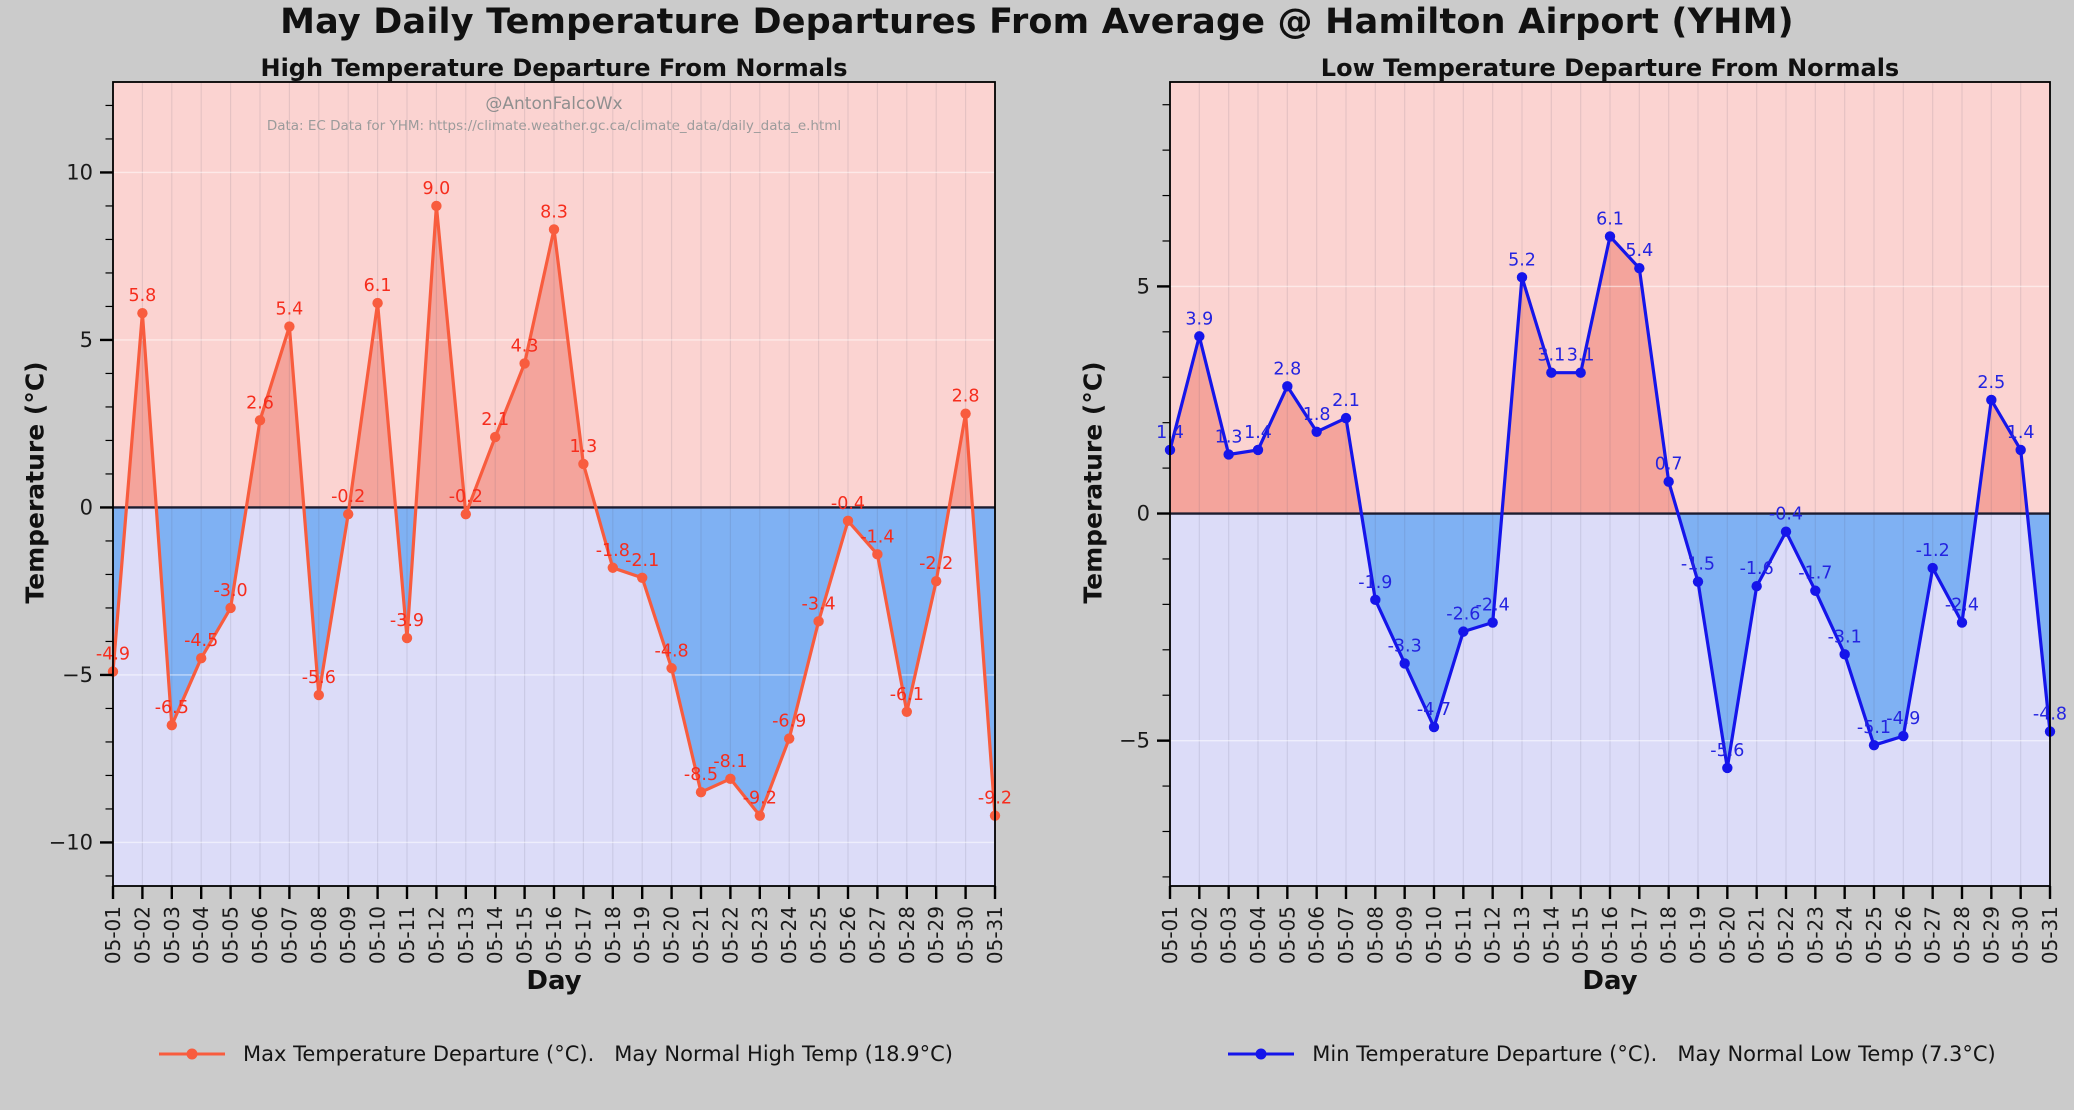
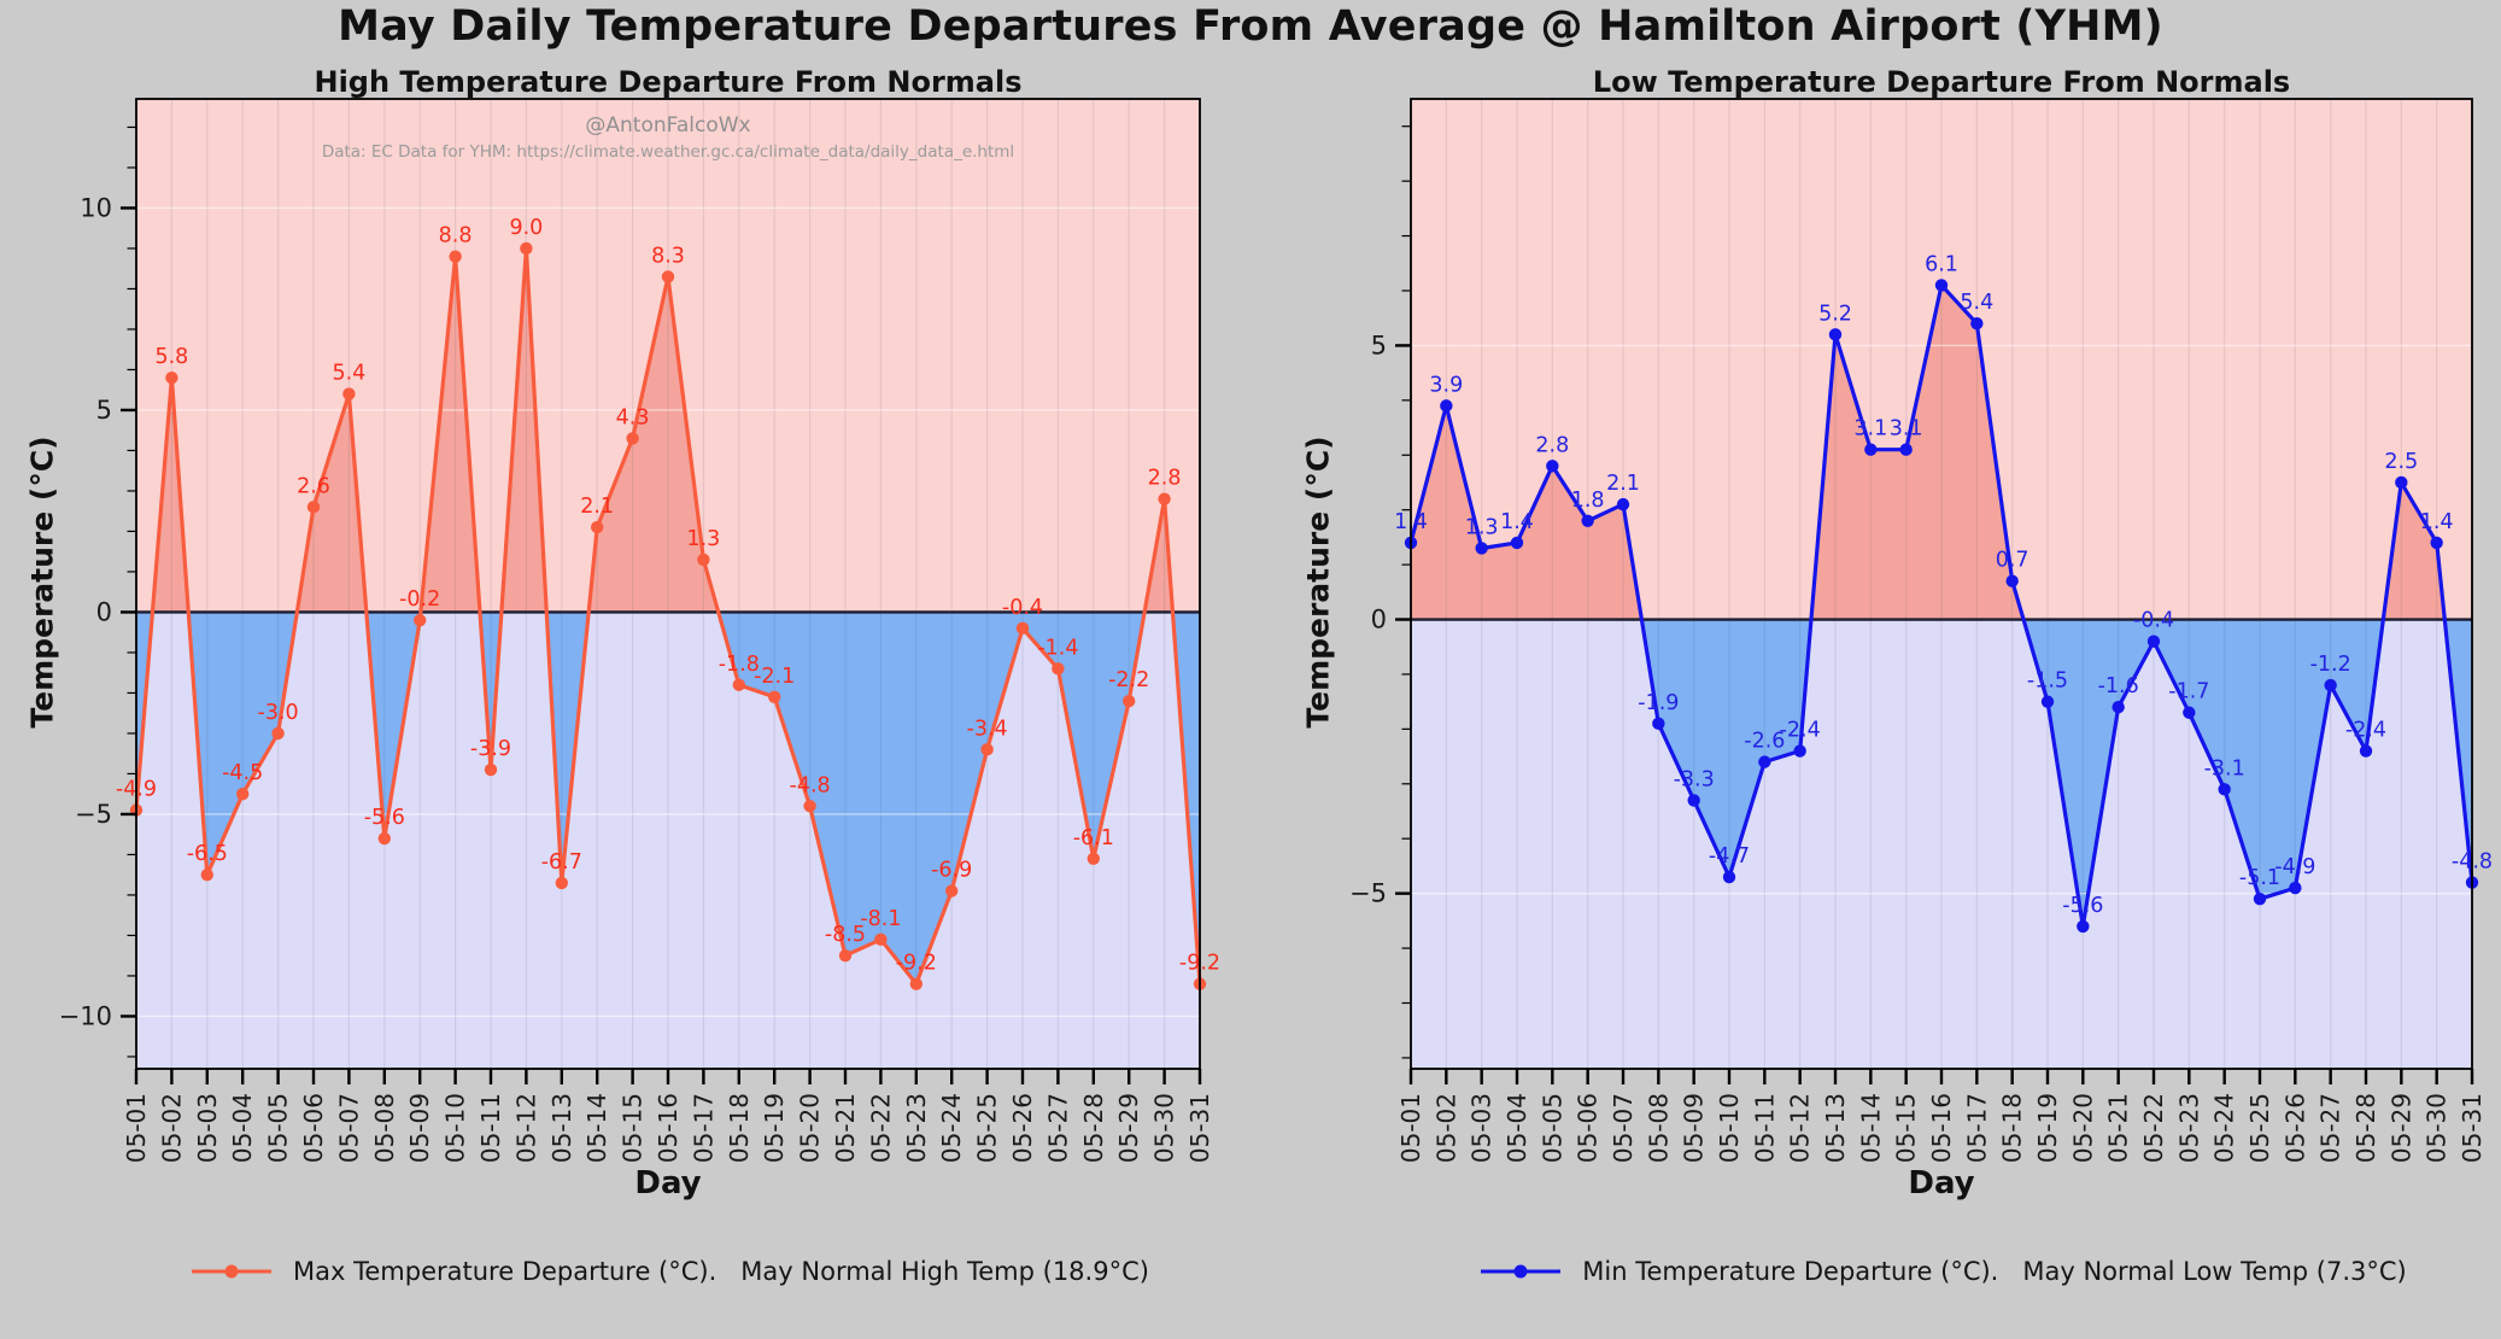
High Temperature Departure From Normals/05-10: 6.1 -> 8.8
High Temperature Departure From Normals/05-13: -0.2 -> -6.7
